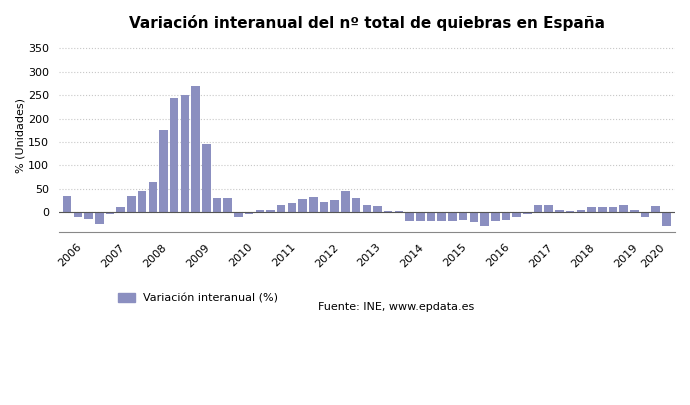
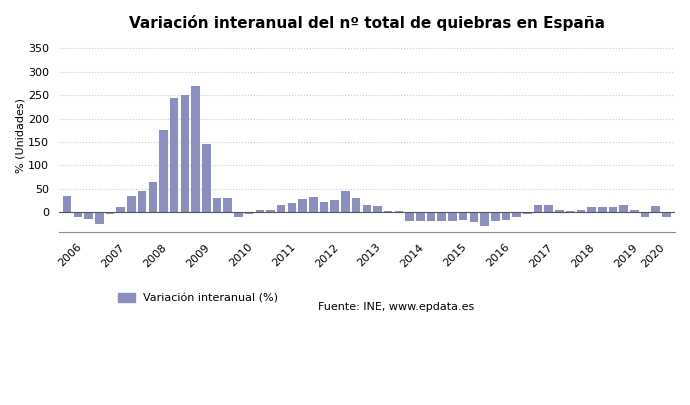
2020: -30 -> -10
